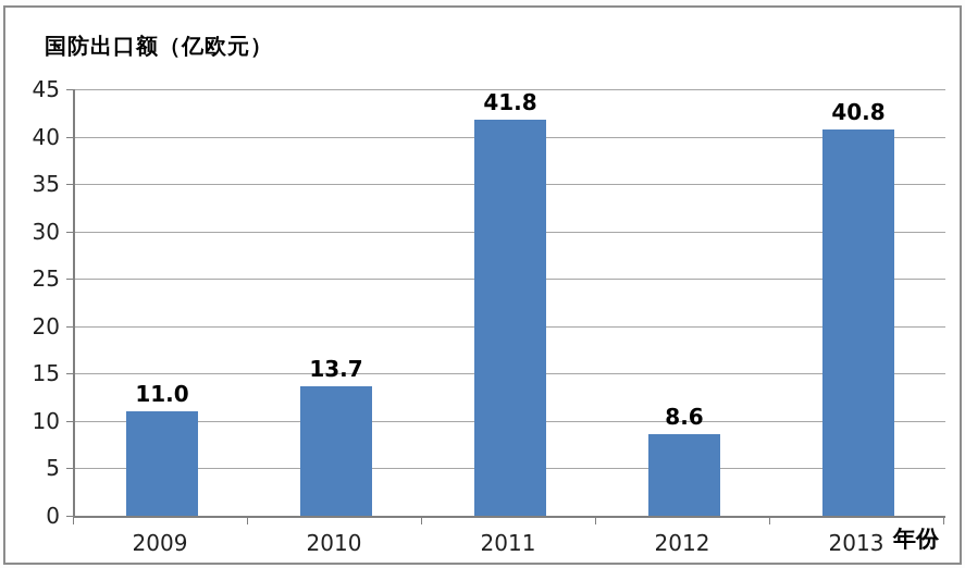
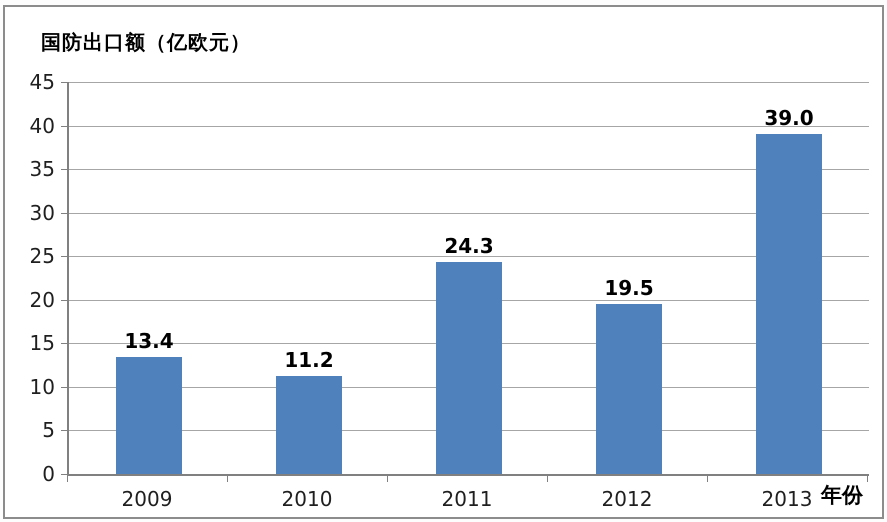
2009: 11.0 -> 13.4
2010: 13.7 -> 11.2
2011: 41.8 -> 24.3
2012: 8.6 -> 19.5
2013: 40.8 -> 39.0
